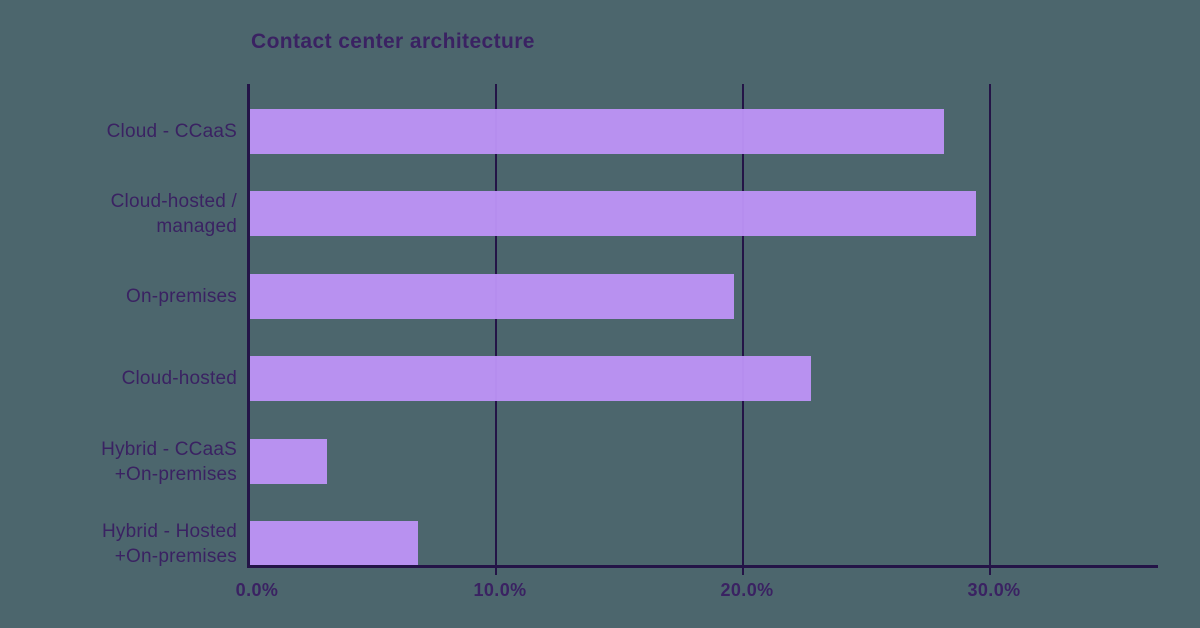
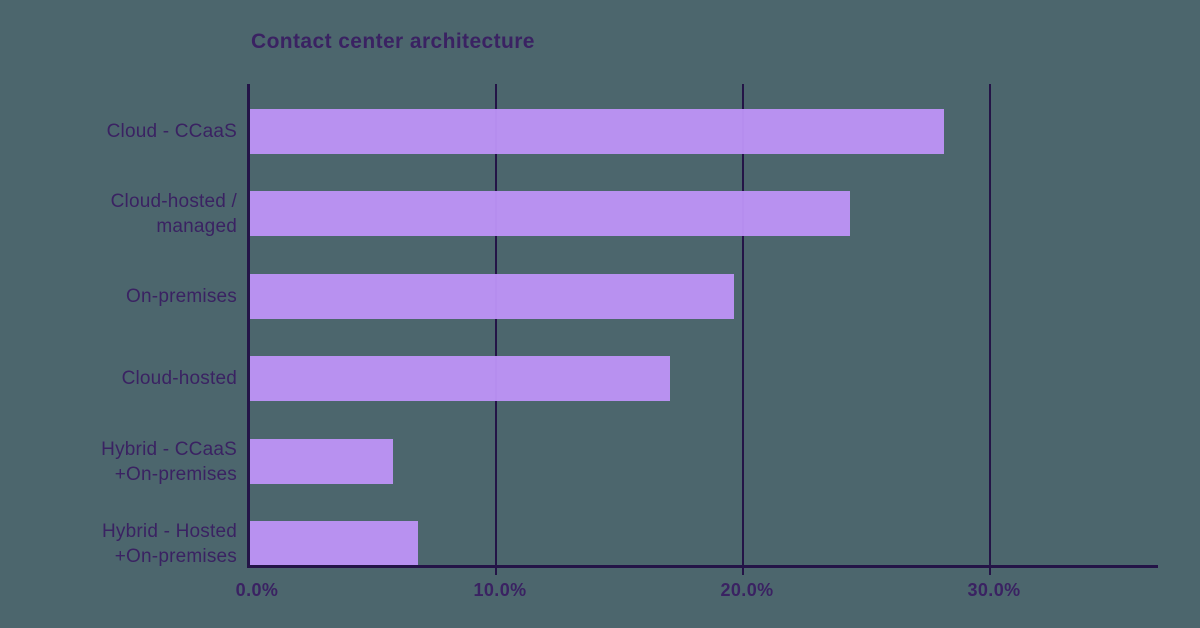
Cloud-hosted / managed: 29.4% -> 24.3%
Cloud-hosted: 22.7% -> 17.0%
Hybrid - CCaaS +On-premises: 3.1% -> 5.8%
